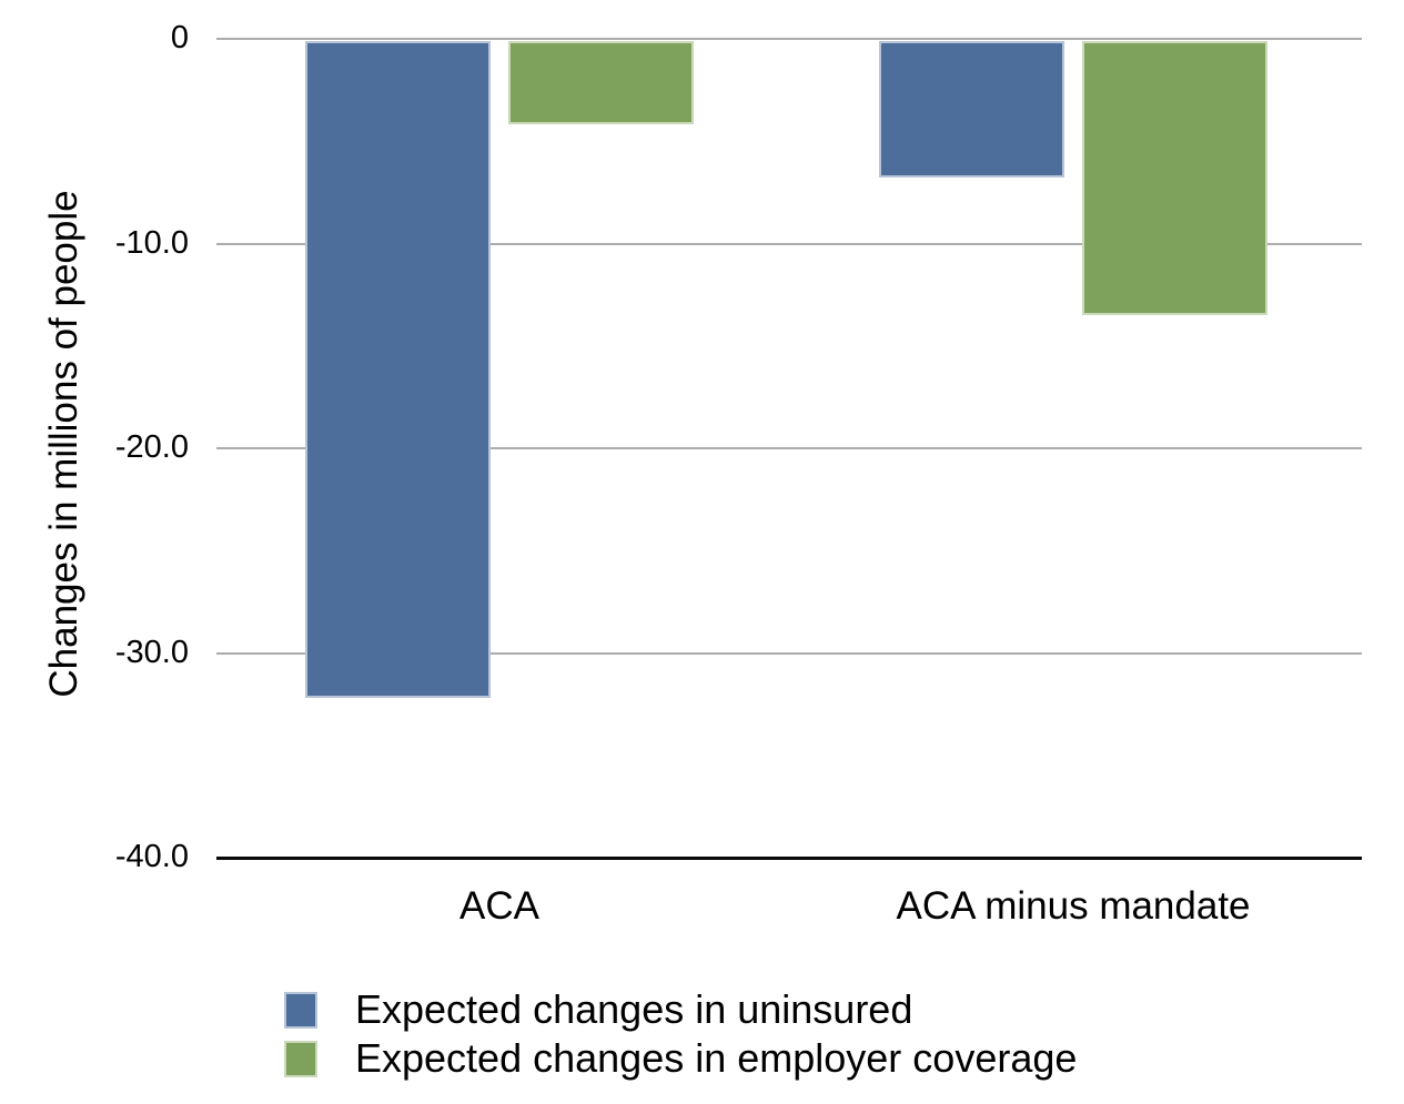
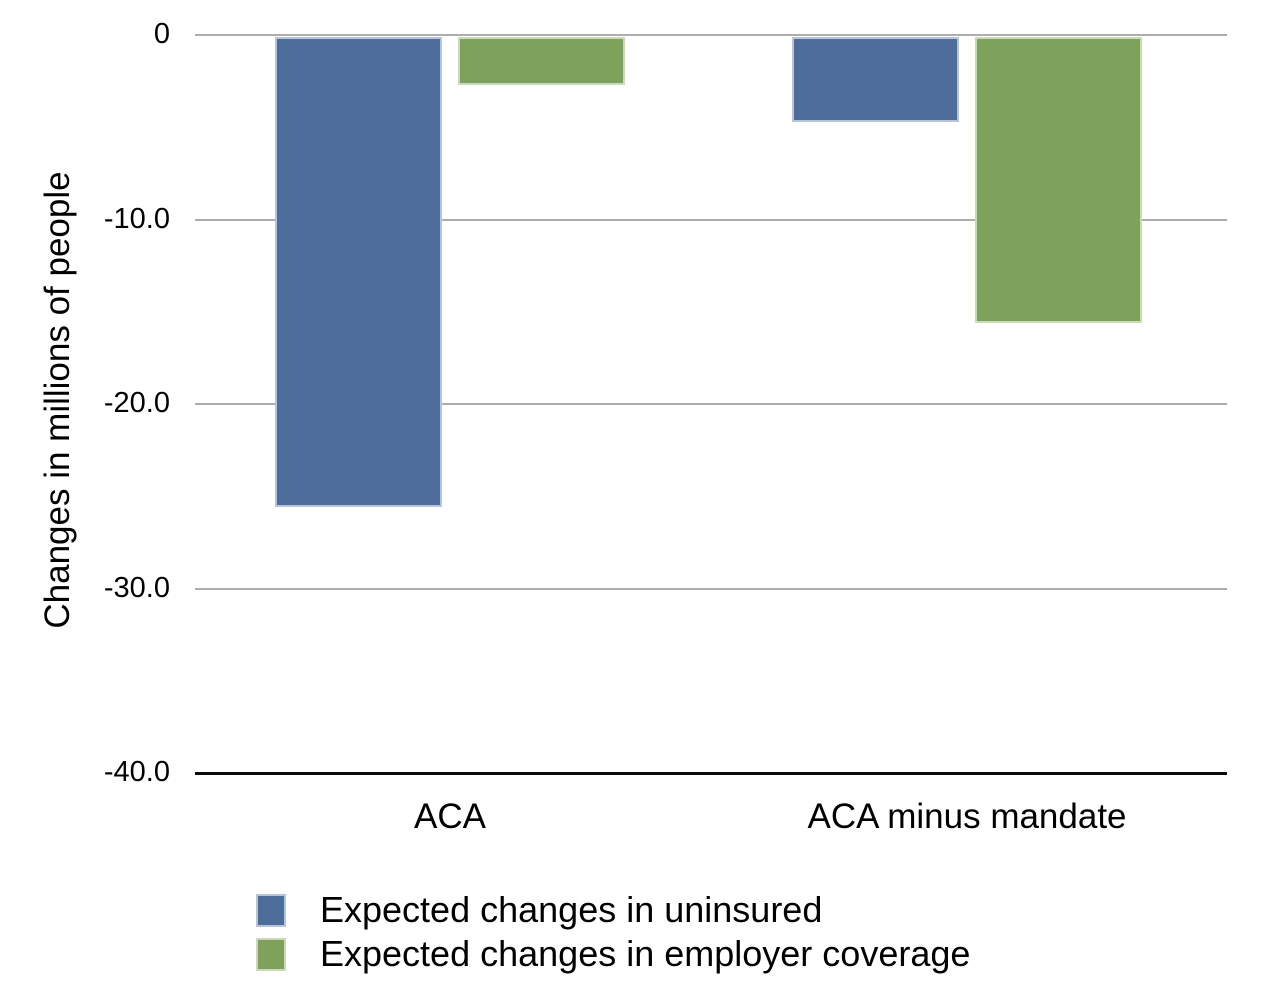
Expected changes in uninsured/ACA: -32.2 -> -25.6
Expected changes in employer coverage/ACA: -4.2 -> -2.7
Expected changes in uninsured/ACA minus mandate: -6.8 -> -4.7
Expected changes in employer coverage/ACA minus mandate: -13.5 -> -15.6
